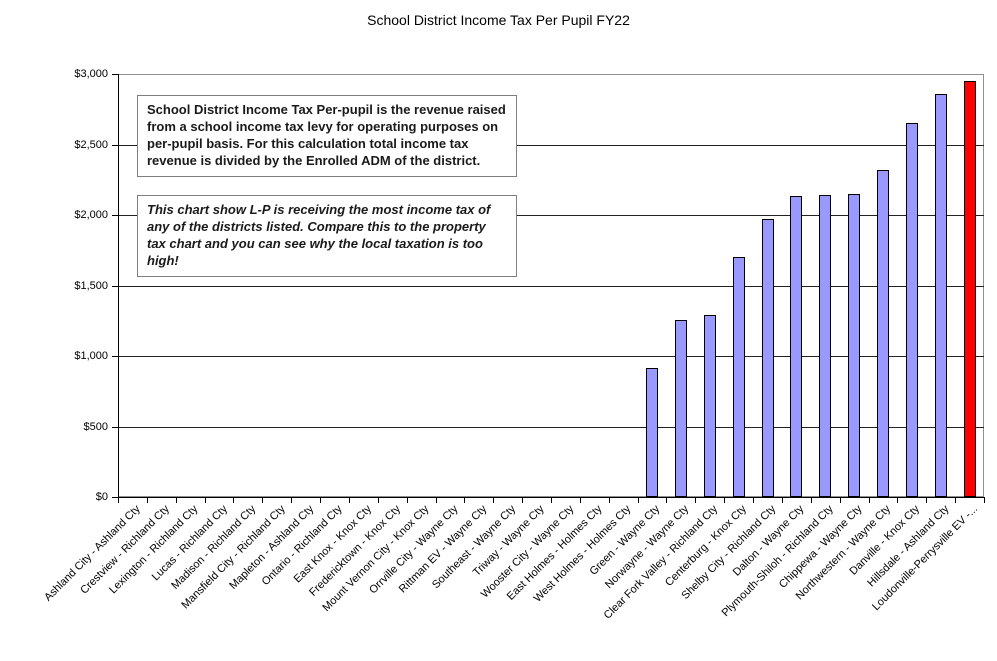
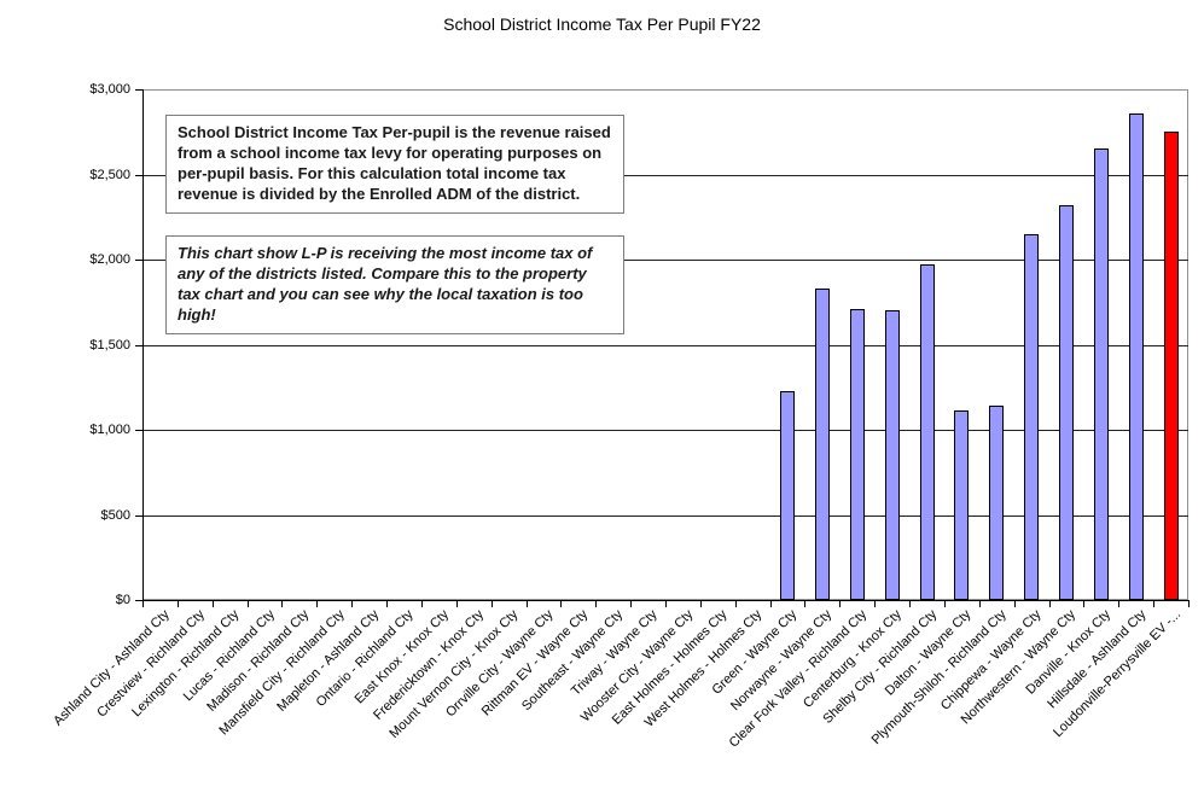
Green - Wayne Cty: $920 -> $1230
Norwayne - Wayne Cty: $1260 -> $1830
Clear Fork Valley - Richland Cty: $1290 -> $1710
Dalton - Wayne Cty: $2140 -> $1110
Plymouth-Shiloh - Richland Cty: $2140 -> $1140
Loudonville-Perrysville EV -...: $2950 -> $2750
